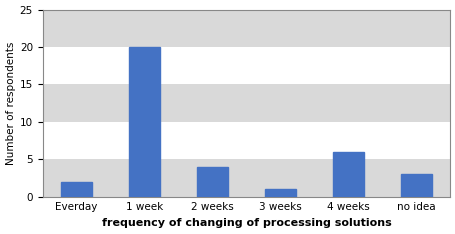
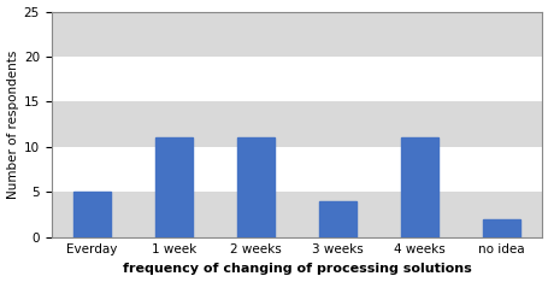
Everday: 2 -> 5
1 week: 20 -> 11
2 weeks: 4 -> 11
3 weeks: 1 -> 4
4 weeks: 6 -> 11
no idea: 3 -> 2
